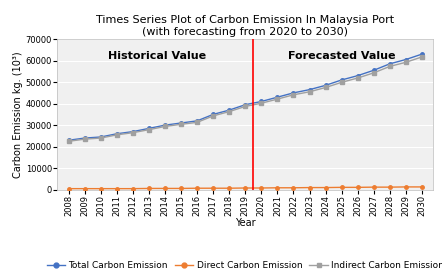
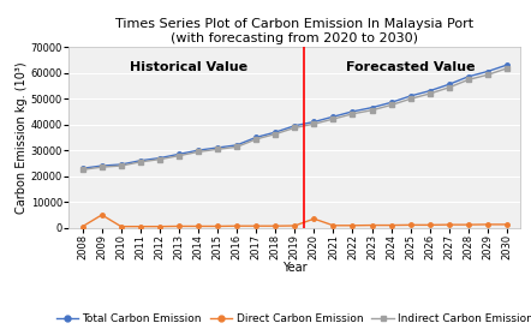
Direct Carbon Emission/2009: 500 -> 5000
Direct Carbon Emission/2020: 800 -> 3500
